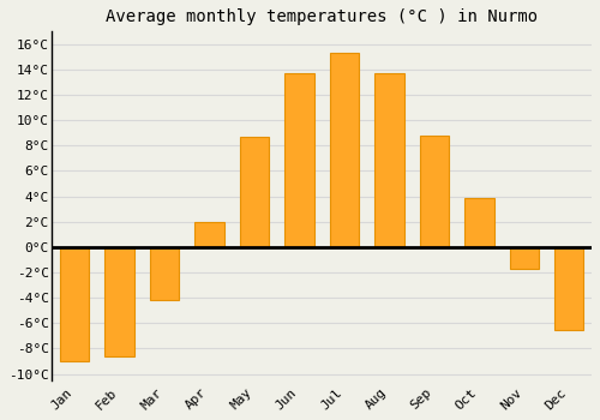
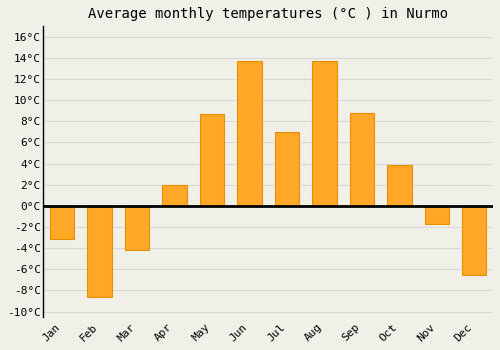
Jan: -9.0°C -> -3.1°C
Jul: 15.3°C -> 7.0°C
